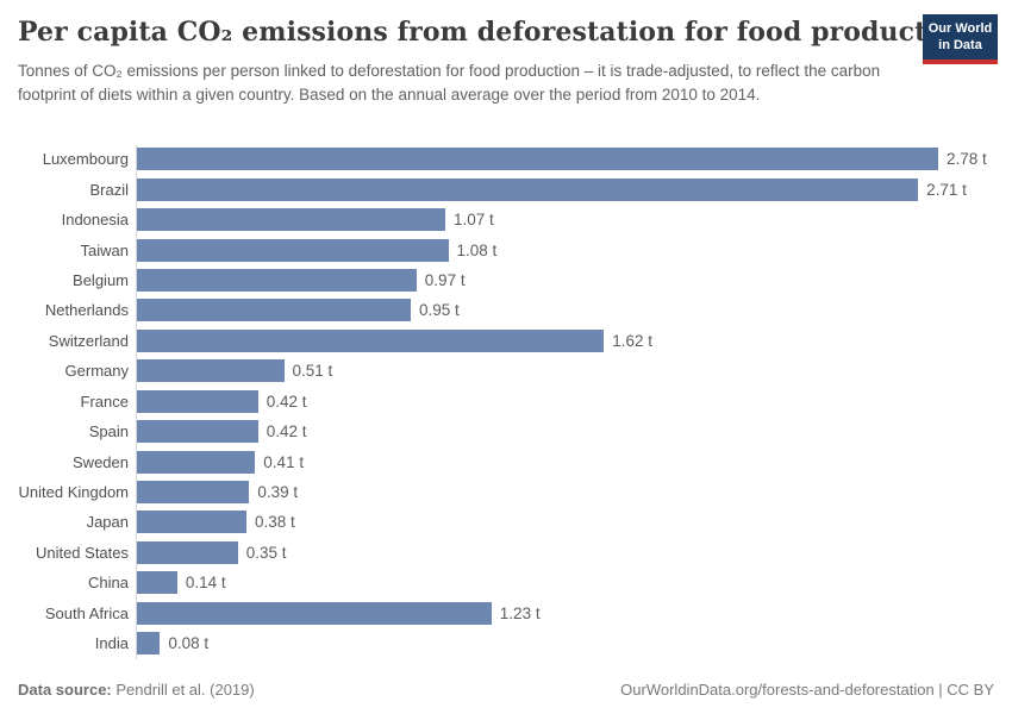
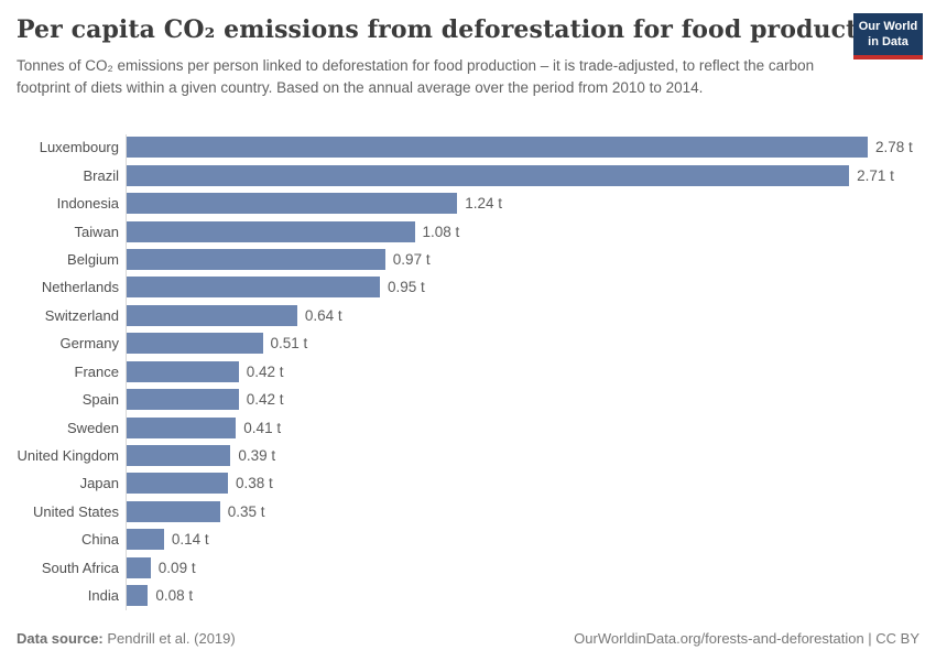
Indonesia: 1.07 -> 1.24
Switzerland: 1.62 -> 0.64
South Africa: 1.23 -> 0.09
